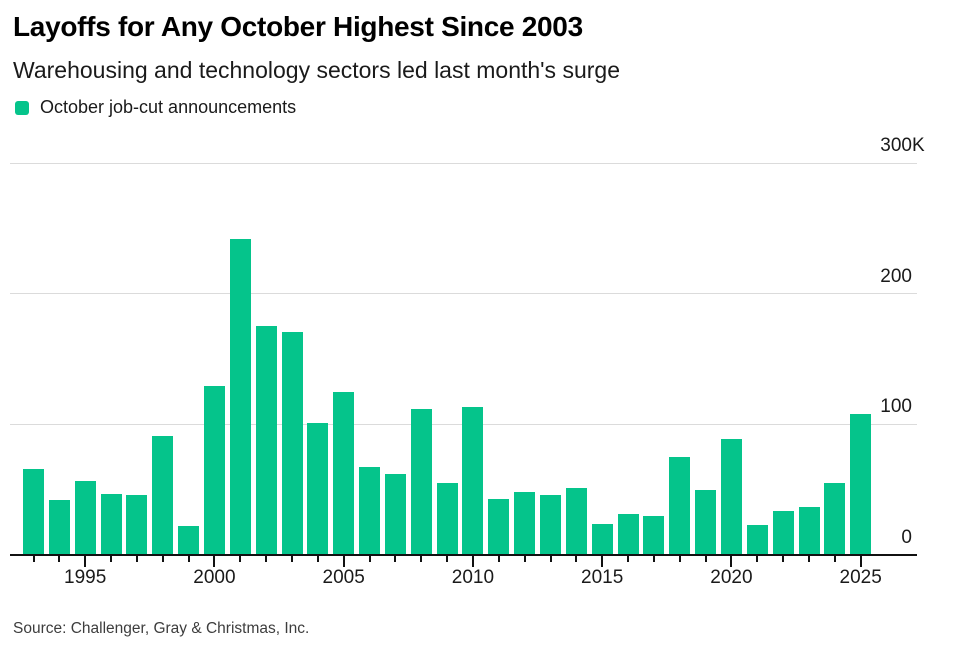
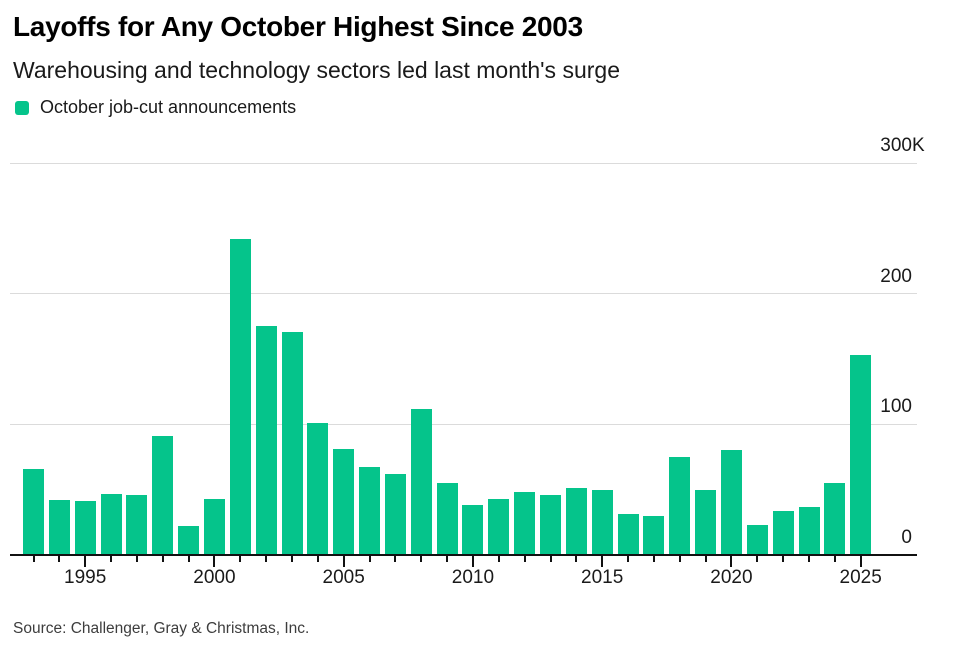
1995: 57 -> 41
2000: 129 -> 43
2005: 125 -> 81
2010: 113 -> 38
2015: 24 -> 50
2020: 89 -> 80
2025: 108 -> 153
